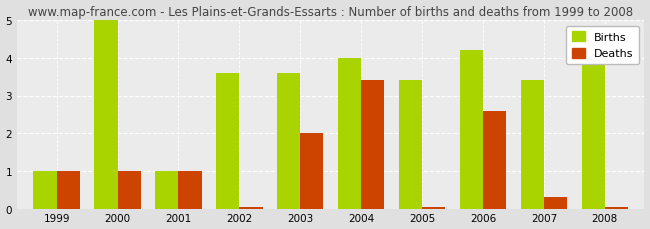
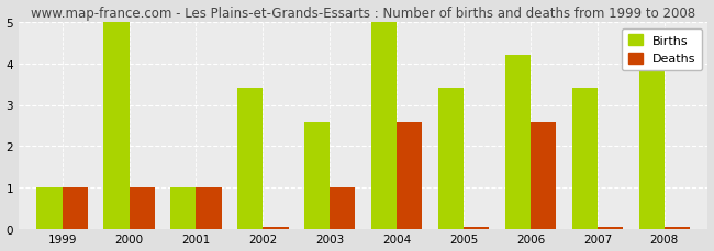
Births/2002: 3.6 -> 3.4
Births/2003: 3.6 -> 2.6
Deaths/2003: 2.00 -> 1.00
Births/2004: 4.0 -> 5.0
Deaths/2004: 3.40 -> 2.60
Deaths/2007: 0.30 -> 0.04
